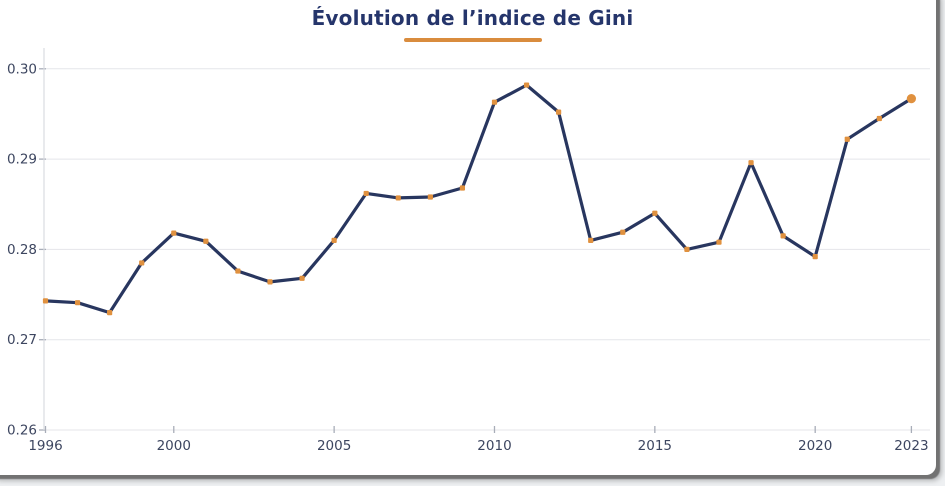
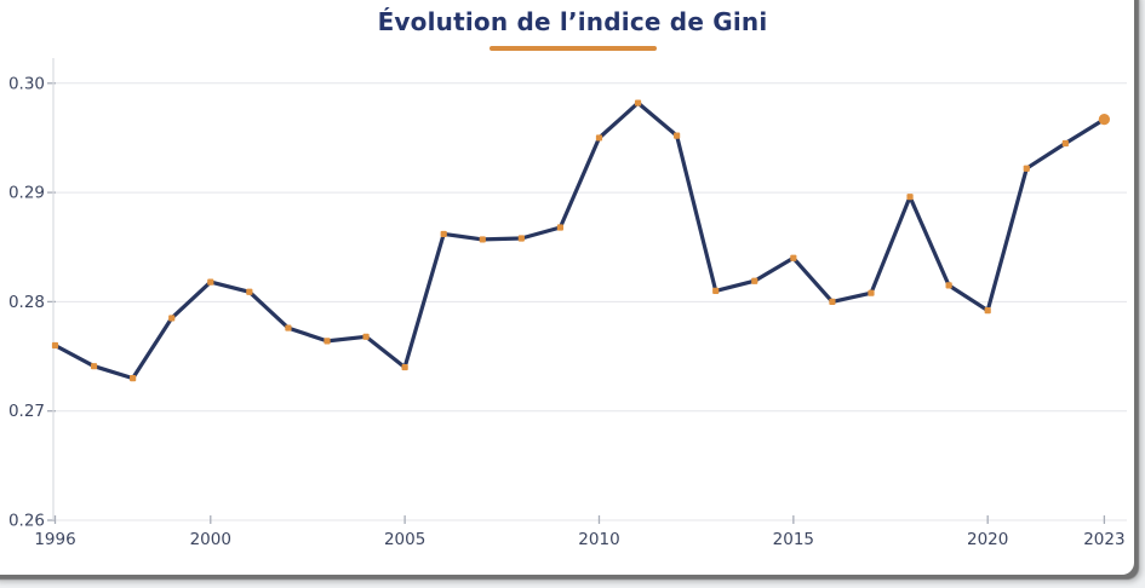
1996: 0.274 -> 0.276
2005: 0.281 -> 0.274
2010: 0.296 -> 0.295
